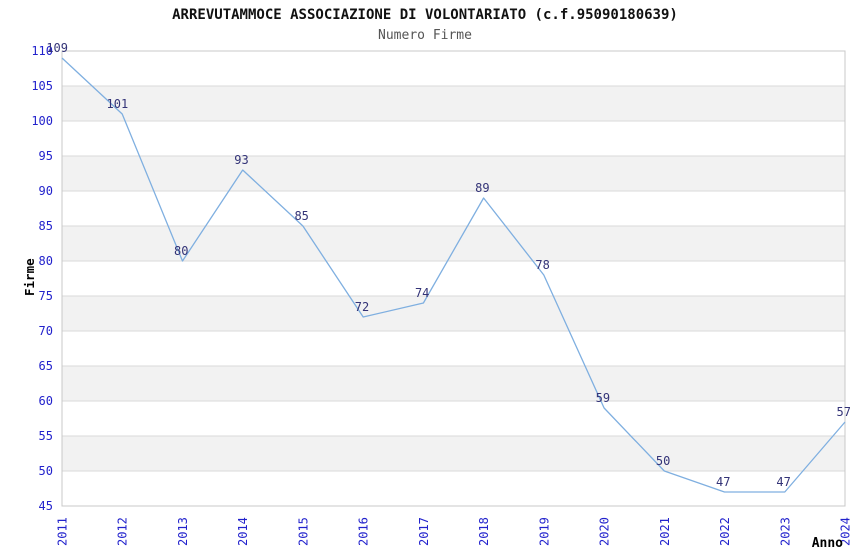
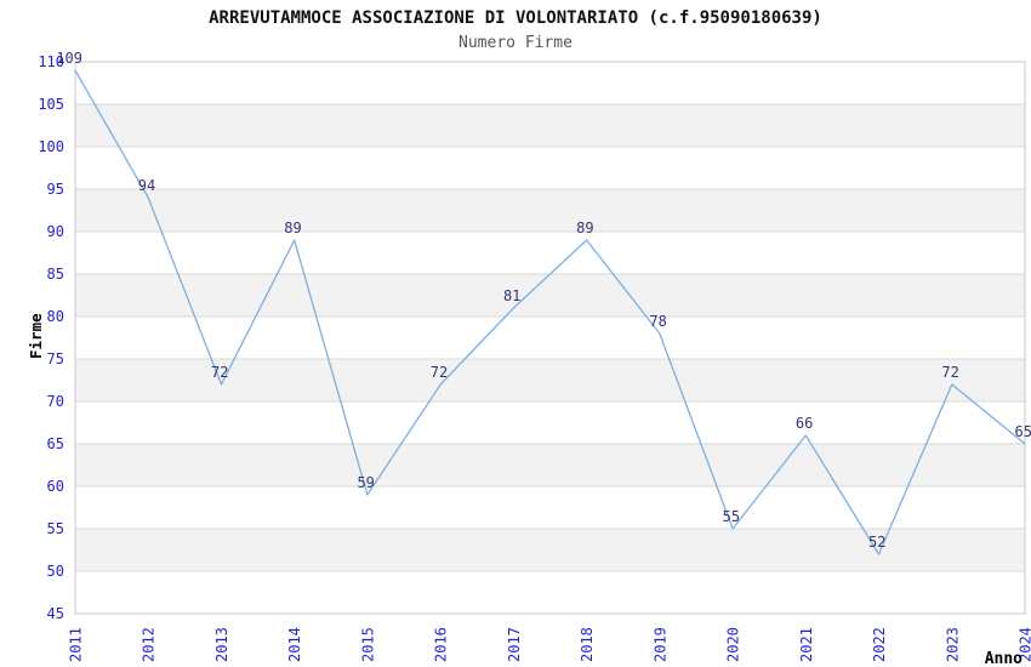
2012: 101 -> 94
2013: 80 -> 72
2014: 93 -> 89
2015: 85 -> 59
2017: 74 -> 81
2020: 59 -> 55
2021: 50 -> 66
2022: 47 -> 52
2023: 47 -> 72
2024: 57 -> 65
